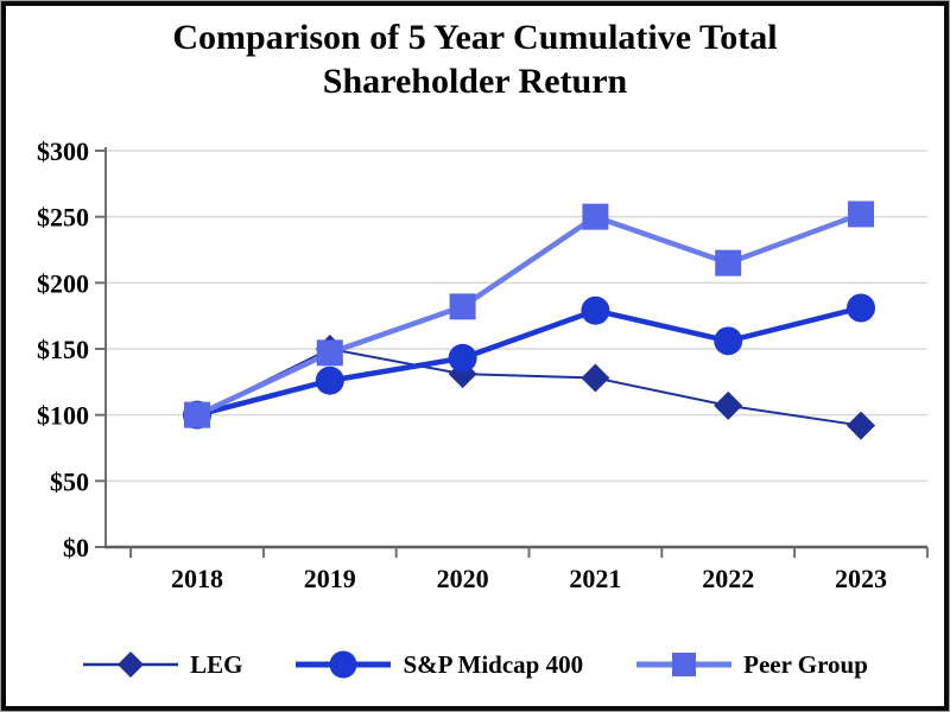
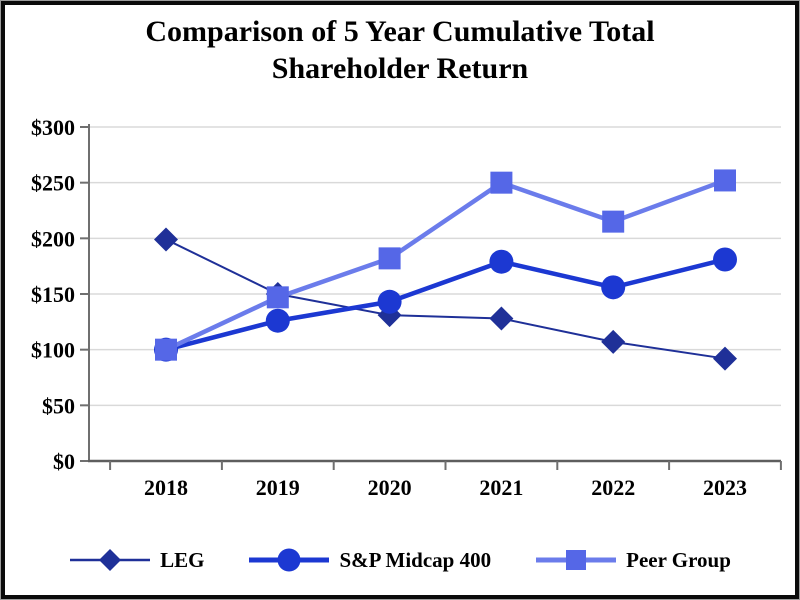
LEG/2018: $100 -> $199
